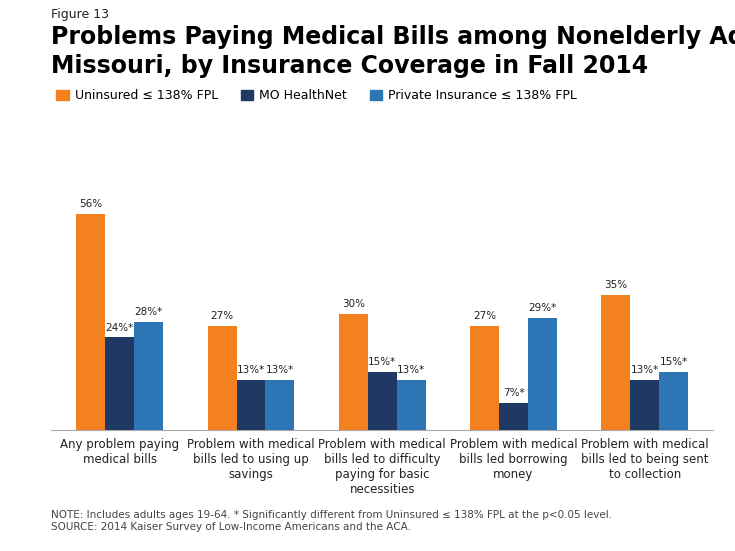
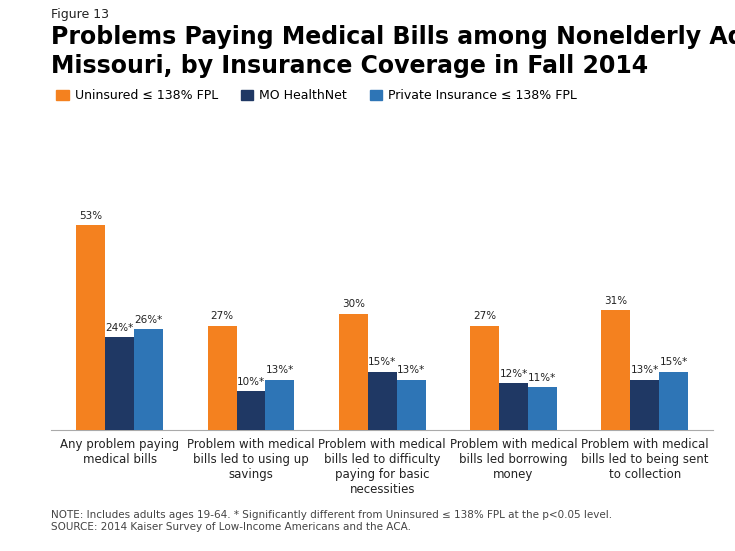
Uninsured ≤ 138% FPL/Any problem paying medical bills: 56% -> 53%
Private Insurance ≤ 138% FPL/Any problem paying medical bills: 28%* -> 26%*
MO HealthNet/Problem with medical bills led to using up savings: 13%* -> 10%*
MO HealthNet/Problem with medical bills led borrowing money: 7%* -> 12%*
Private Insurance ≤ 138% FPL/Problem with medical bills led borrowing money: 29%* -> 11%*
Uninsured ≤ 138% FPL/Problem with medical bills led to being sent to collection: 35% -> 31%
